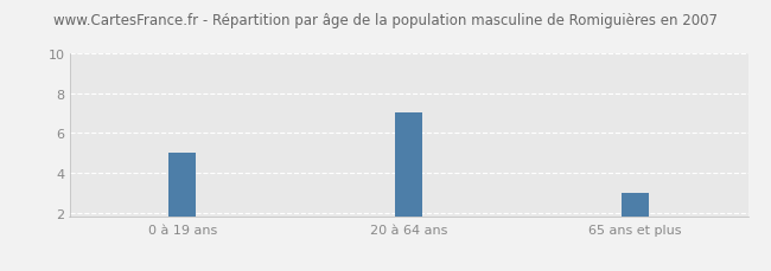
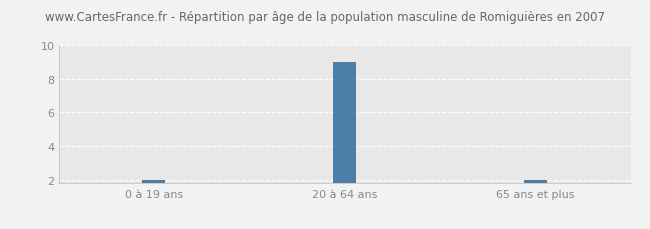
0 à 19 ans: 5 -> 2
20 à 64 ans: 7 -> 9
65 ans et plus: 3 -> 2
